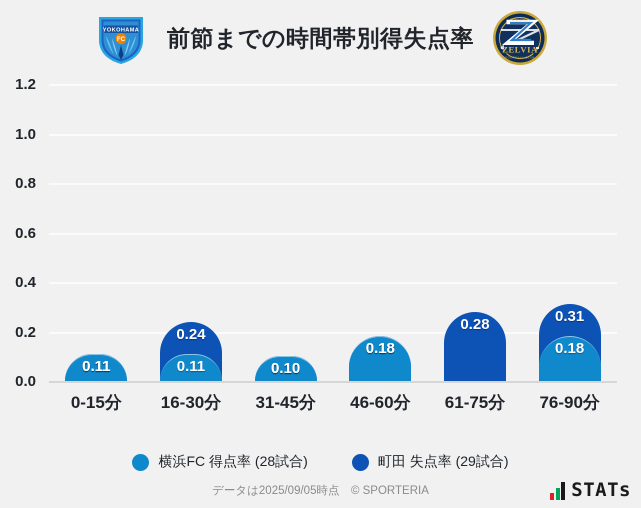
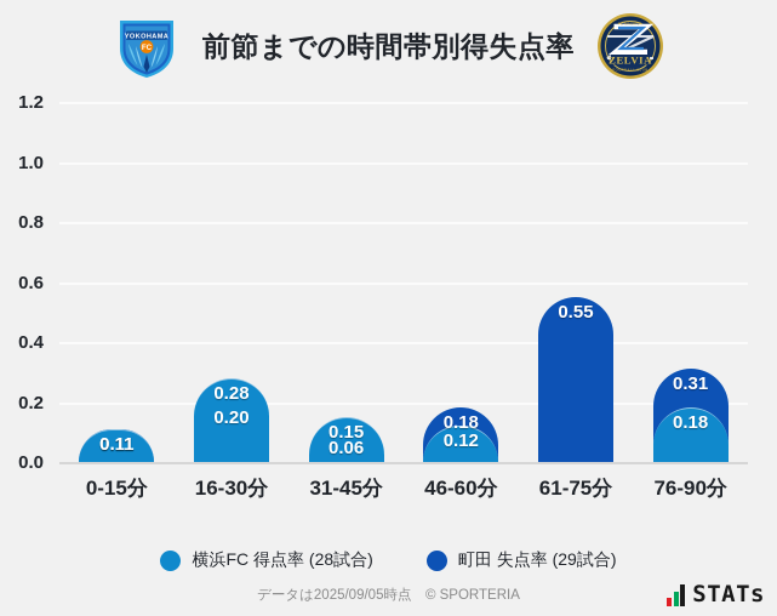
町田 失点率 (29試合)/16-30分: 0.24 -> 0.20
横浜FC 得点率 (28試合)/16-30分: 0.11 -> 0.28
町田 失点率 (29試合)/31-45分: 0.10 -> 0.06
横浜FC 得点率 (28試合)/31-45分: 0.10 -> 0.15
横浜FC 得点率 (28試合)/46-60分: 0.18 -> 0.12
町田 失点率 (29試合)/61-75分: 0.28 -> 0.55
